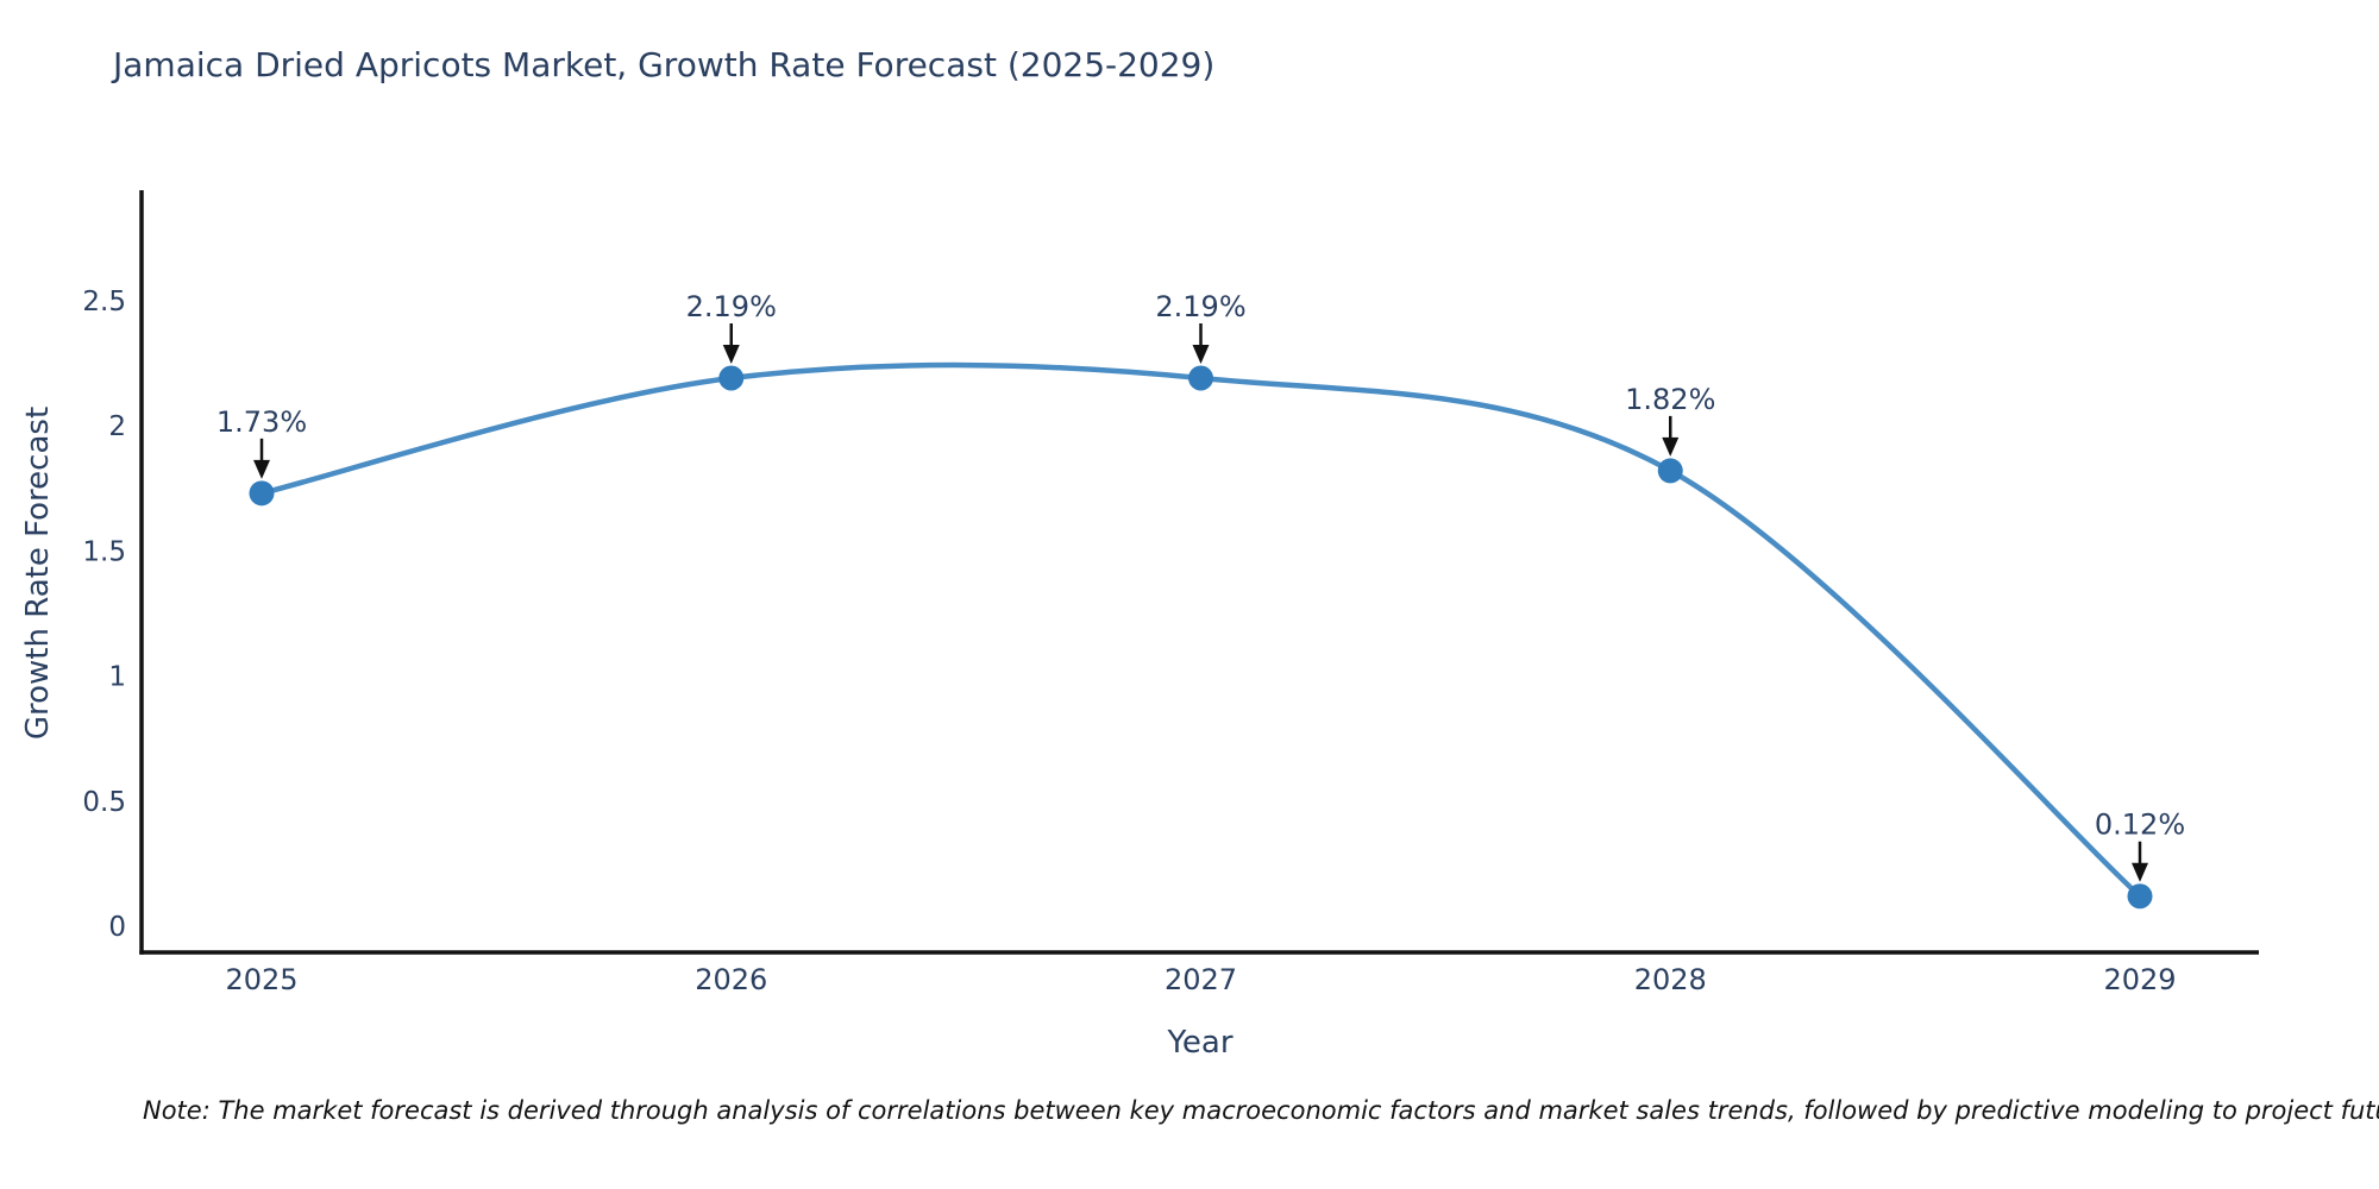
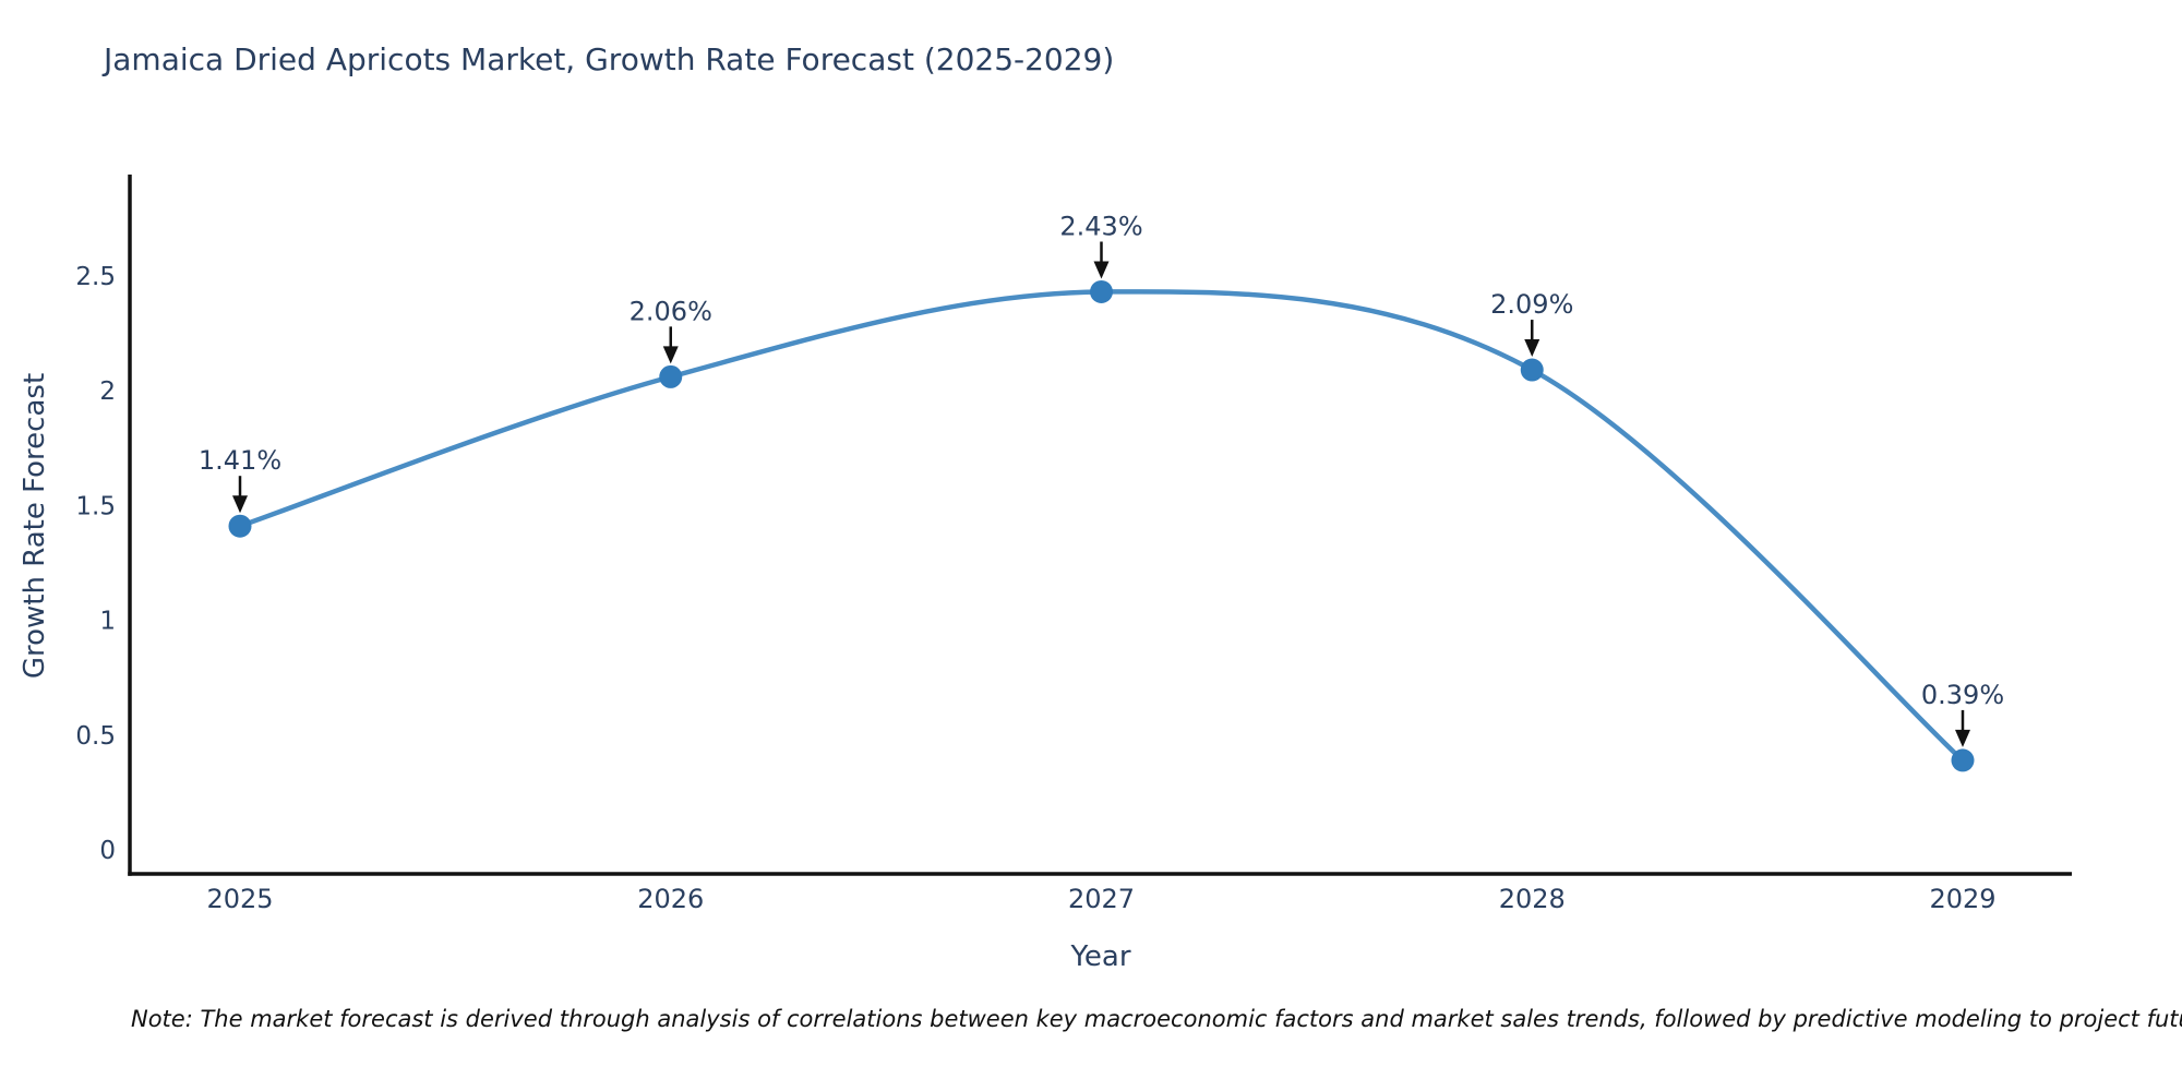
2025: 1.73% -> 1.41%
2026: 2.19% -> 2.06%
2027: 2.19% -> 2.43%
2028: 1.82% -> 2.09%
2029: 0.12% -> 0.39%
